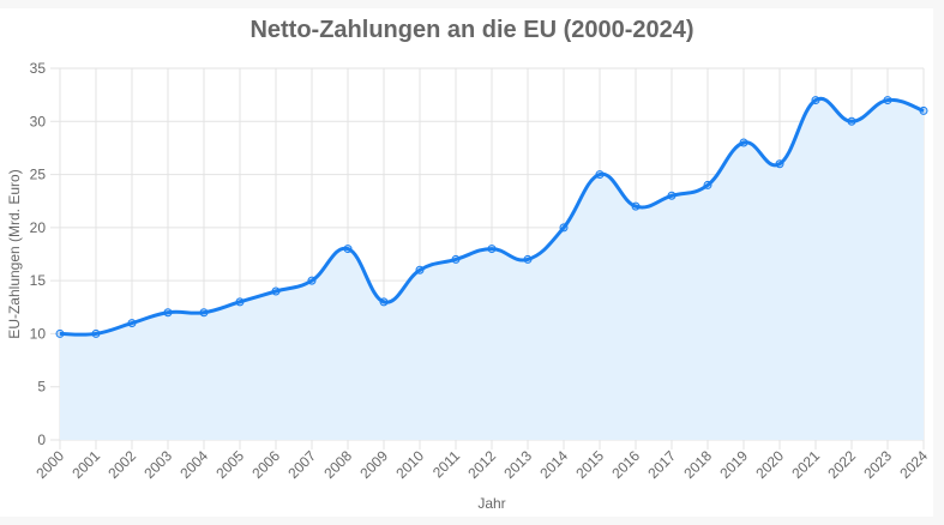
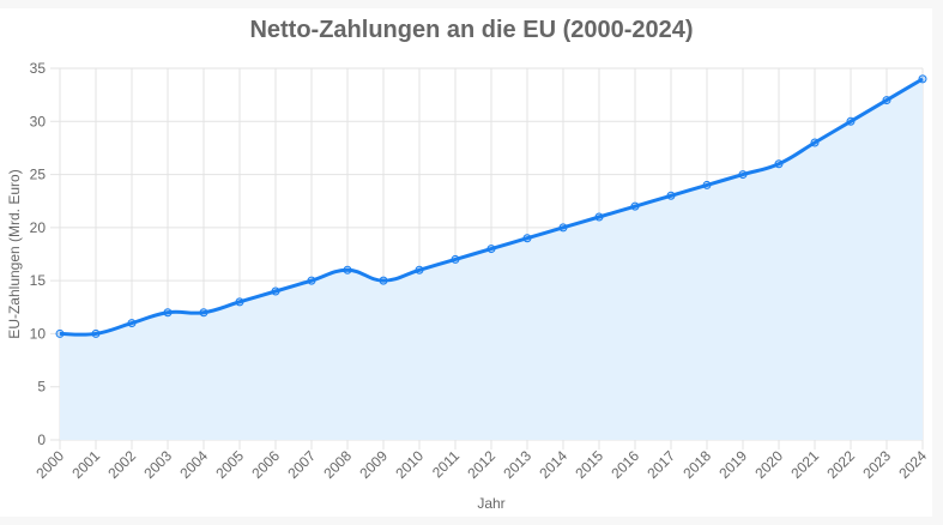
2008: 18 -> 16
2009: 13 -> 15
2013: 17 -> 19
2015: 25 -> 21
2019: 28 -> 25
2021: 32 -> 28
2024: 31 -> 34
